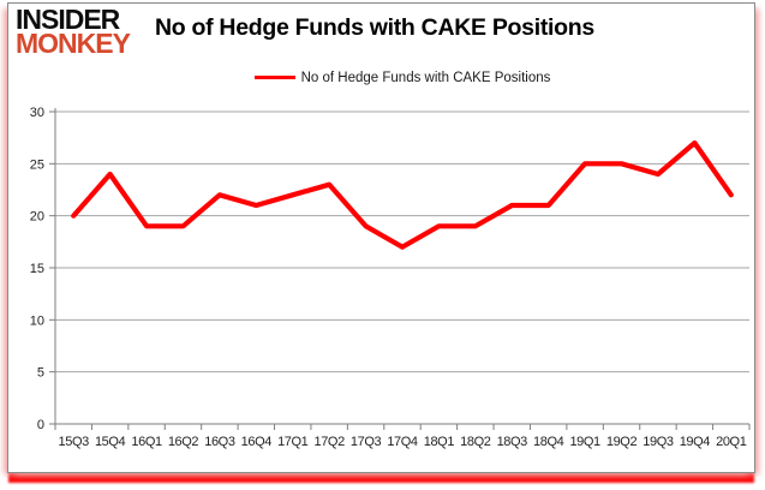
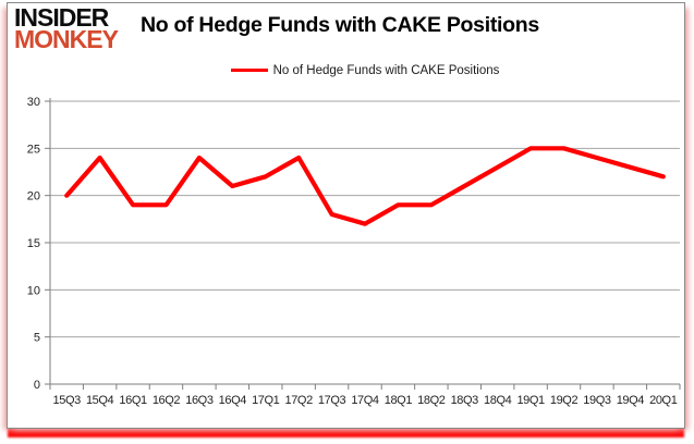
16Q3: 22 -> 24
17Q2: 23 -> 24
17Q3: 19 -> 18
18Q4: 21 -> 23
19Q4: 27 -> 23
